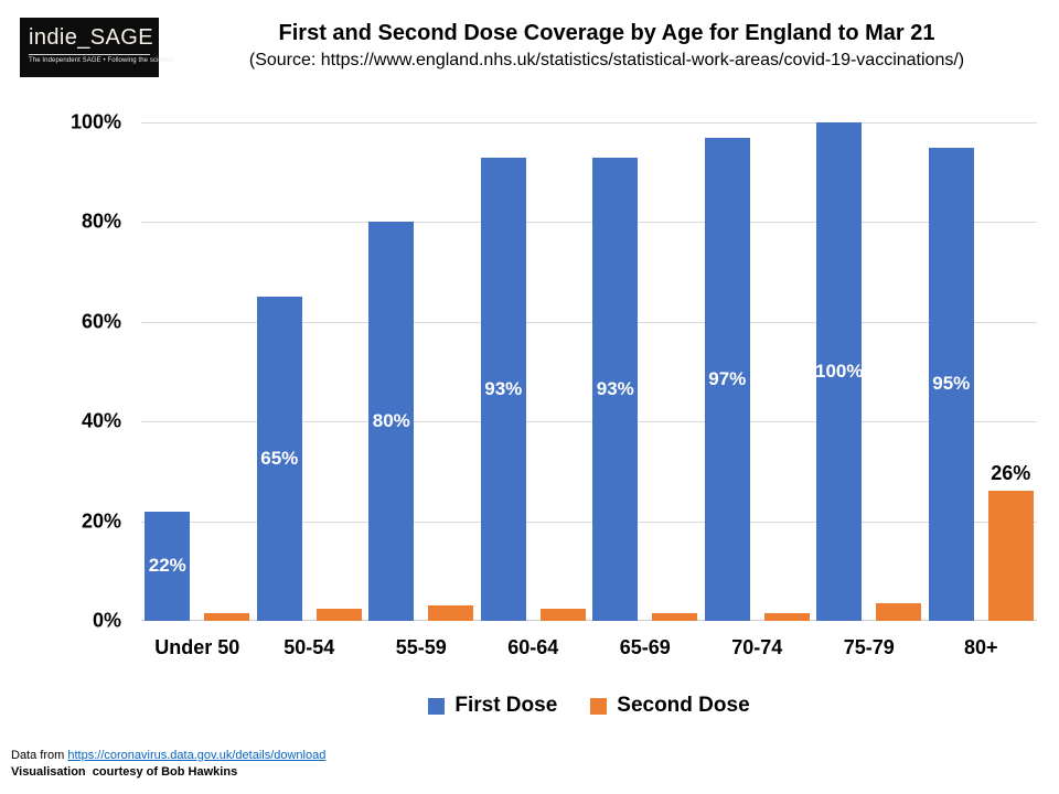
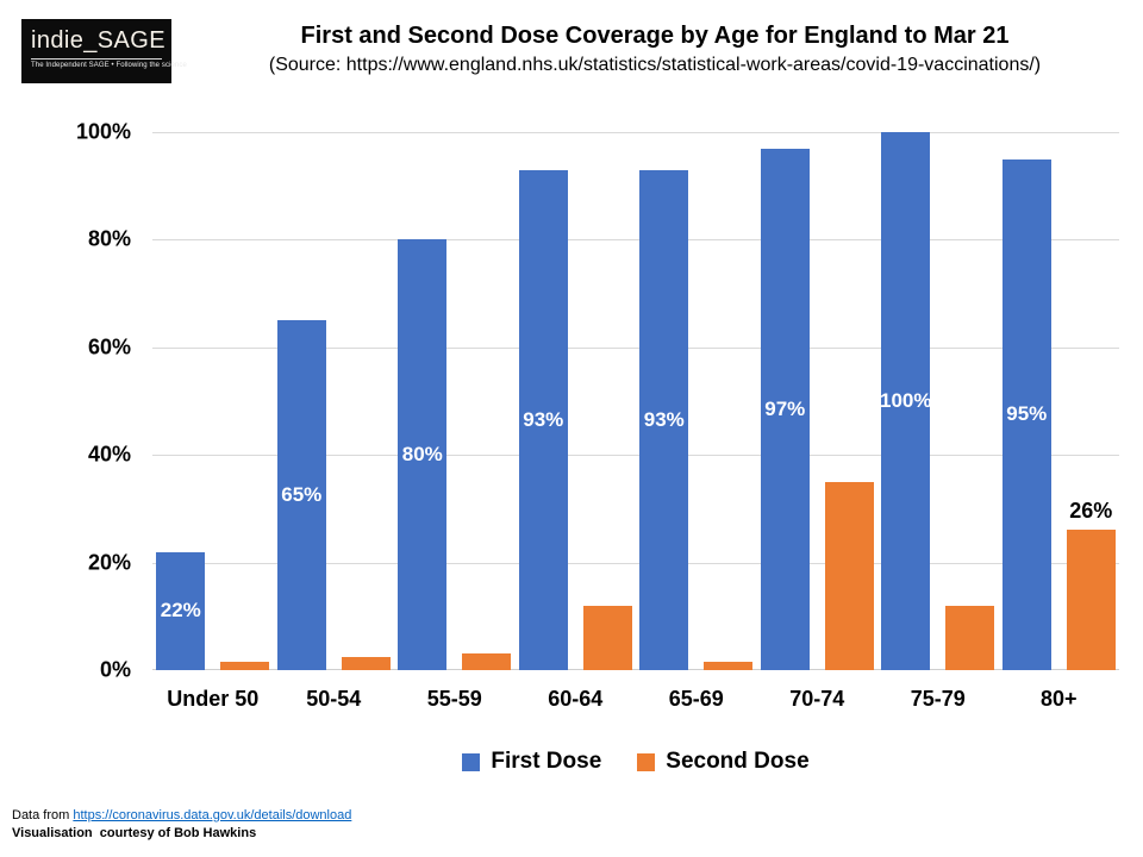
Second Dose/60-64: 2% -> 12%
Second Dose/70-74: 2% -> 35%
Second Dose/75-79: 4% -> 12%
